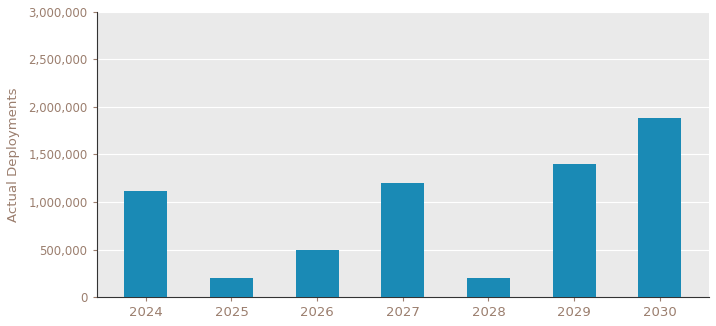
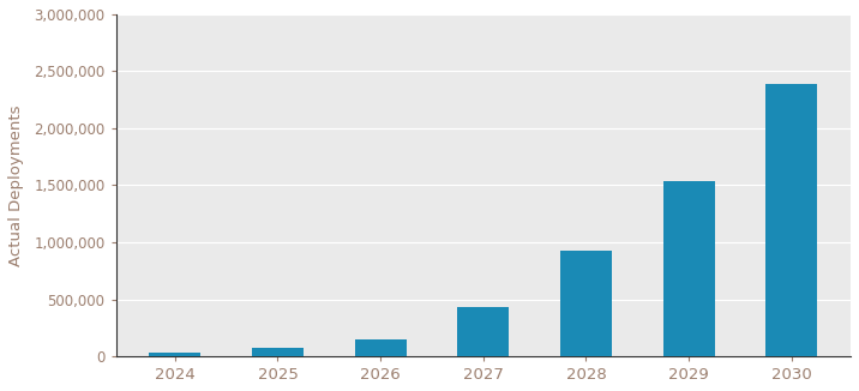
2024: 1,120,000 -> 30,000
2025: 200,000 -> 80,000
2026: 500,000 -> 150,000
2027: 1,200,000 -> 430,000
2028: 200,000 -> 930,000
2029: 1,400,000 -> 1,540,000
2030: 1,880,000 -> 2,390,000
